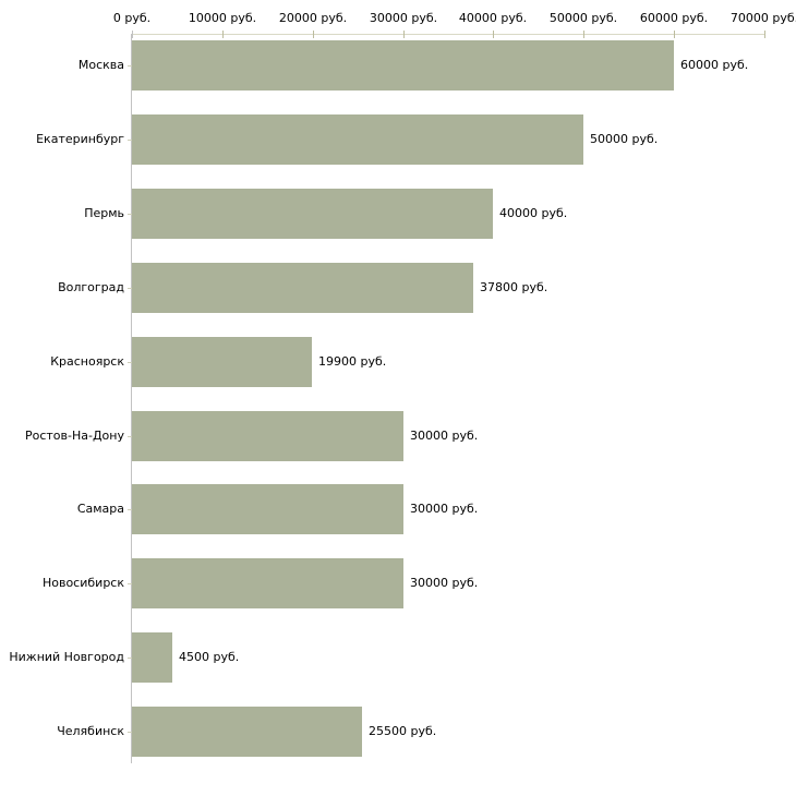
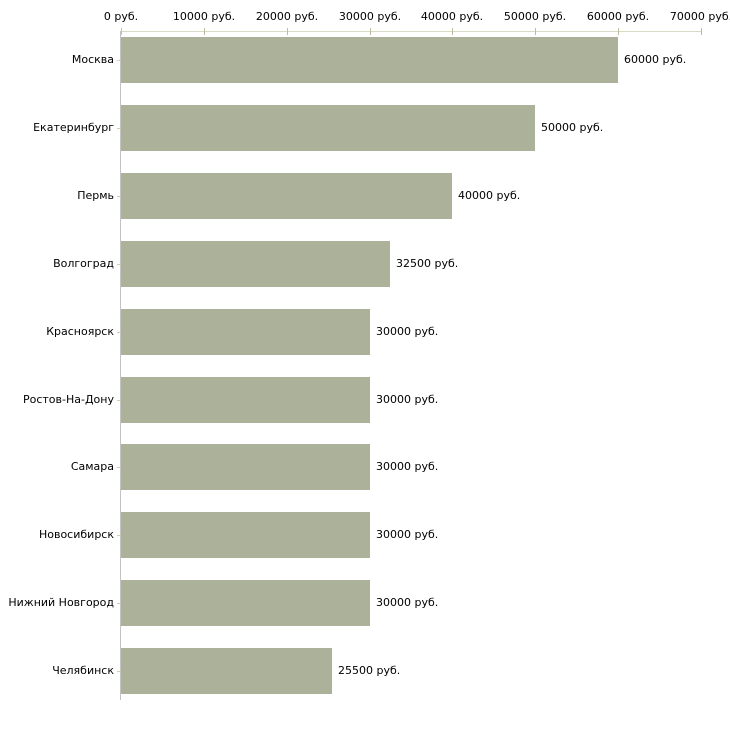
Волгоград: 37800 -> 32500
Красноярск: 19900 -> 30000
Нижний Новгород: 4500 -> 30000
